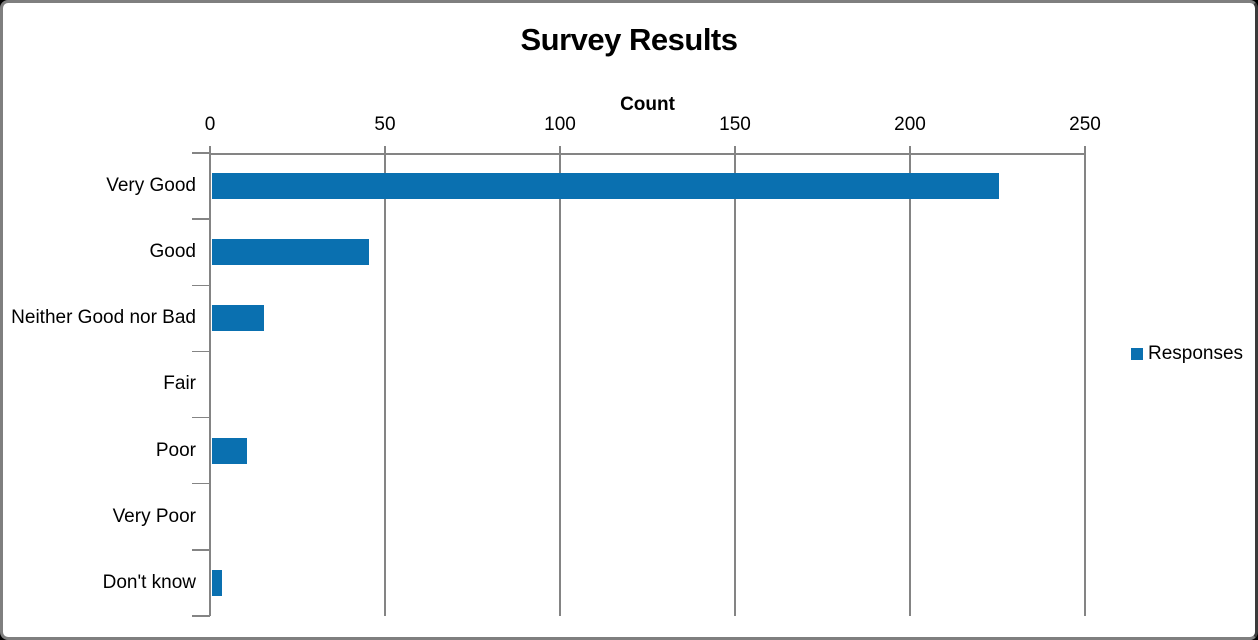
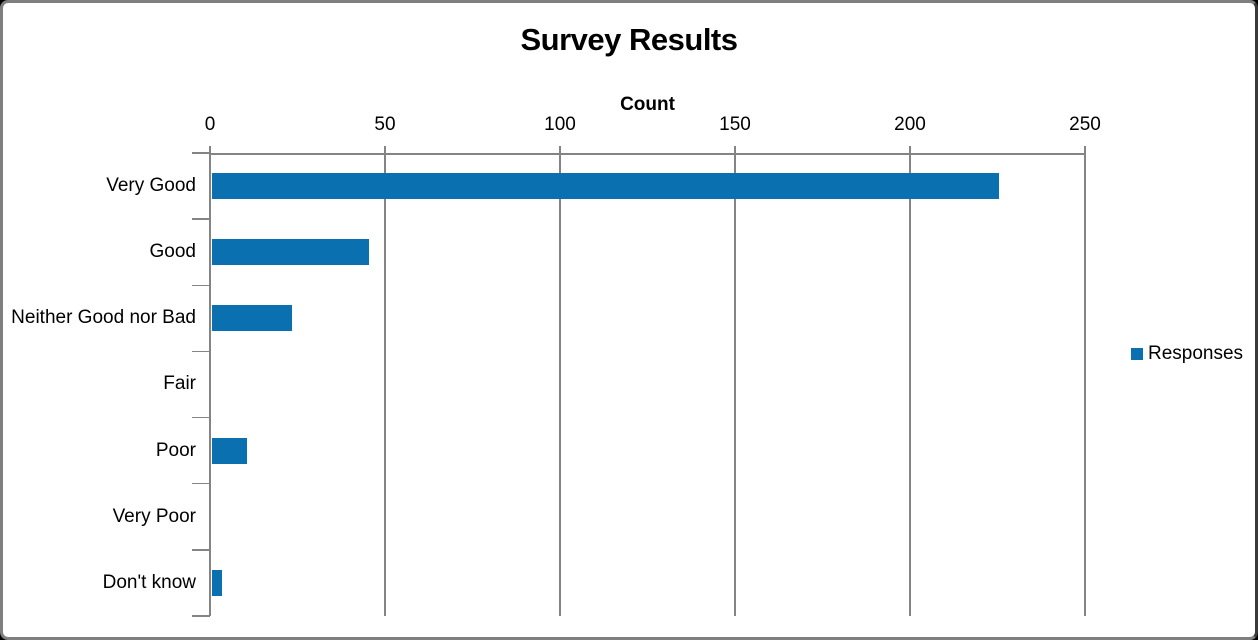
Neither Good nor Bad: 15 -> 23
